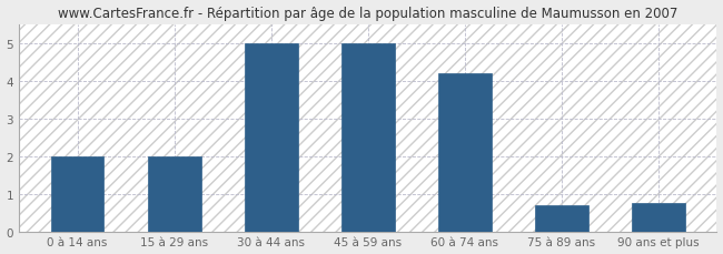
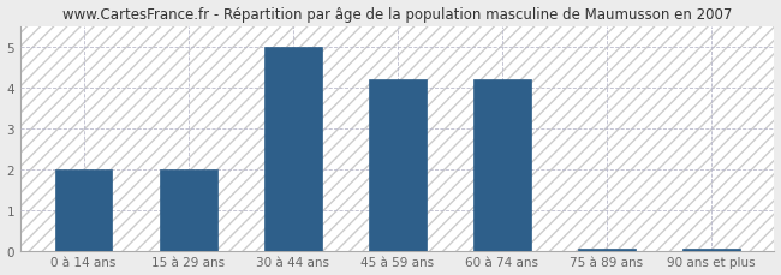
45 à 59 ans: 5.00 -> 4.20
75 à 89 ans: 0.70 -> 0.05
90 ans et plus: 0.75 -> 0.05
